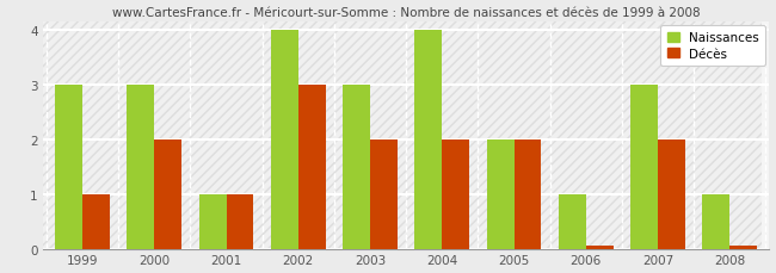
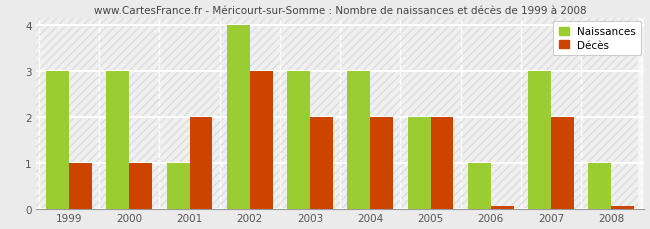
Décès/2000: 2.00 -> 1.00
Décès/2001: 1.00 -> 2.00
Naissances/2004: 4 -> 3
